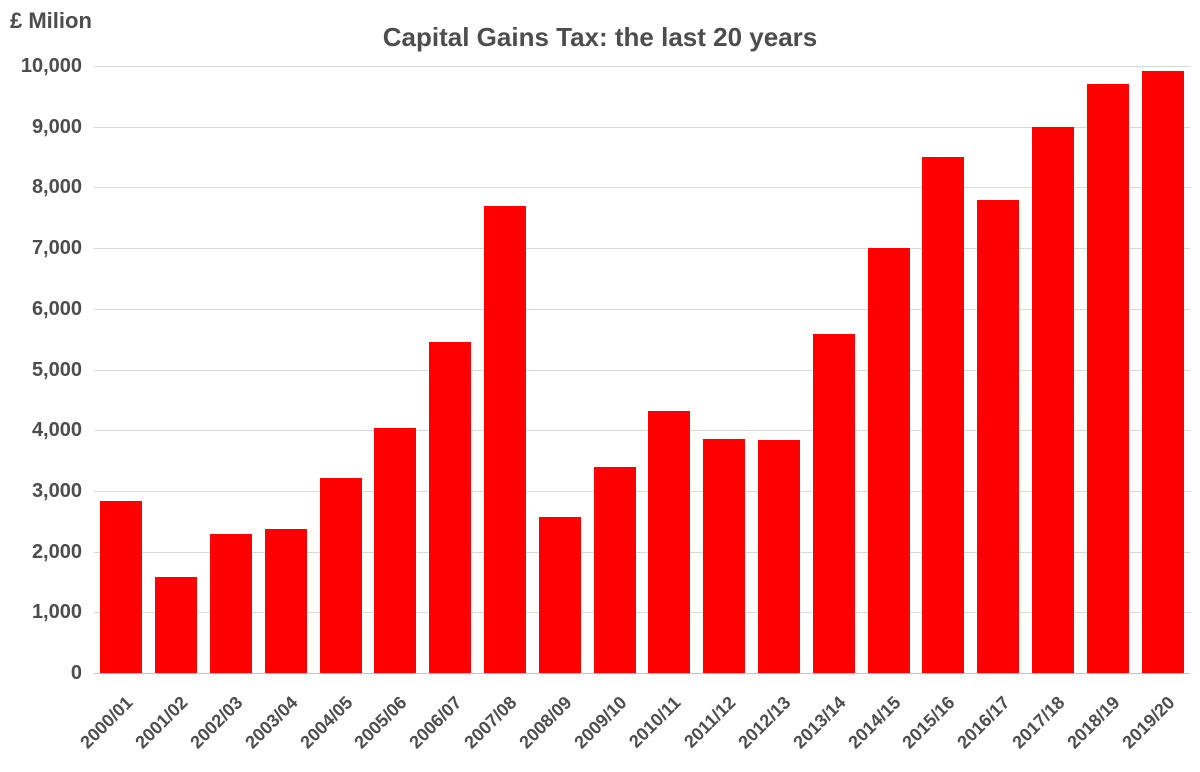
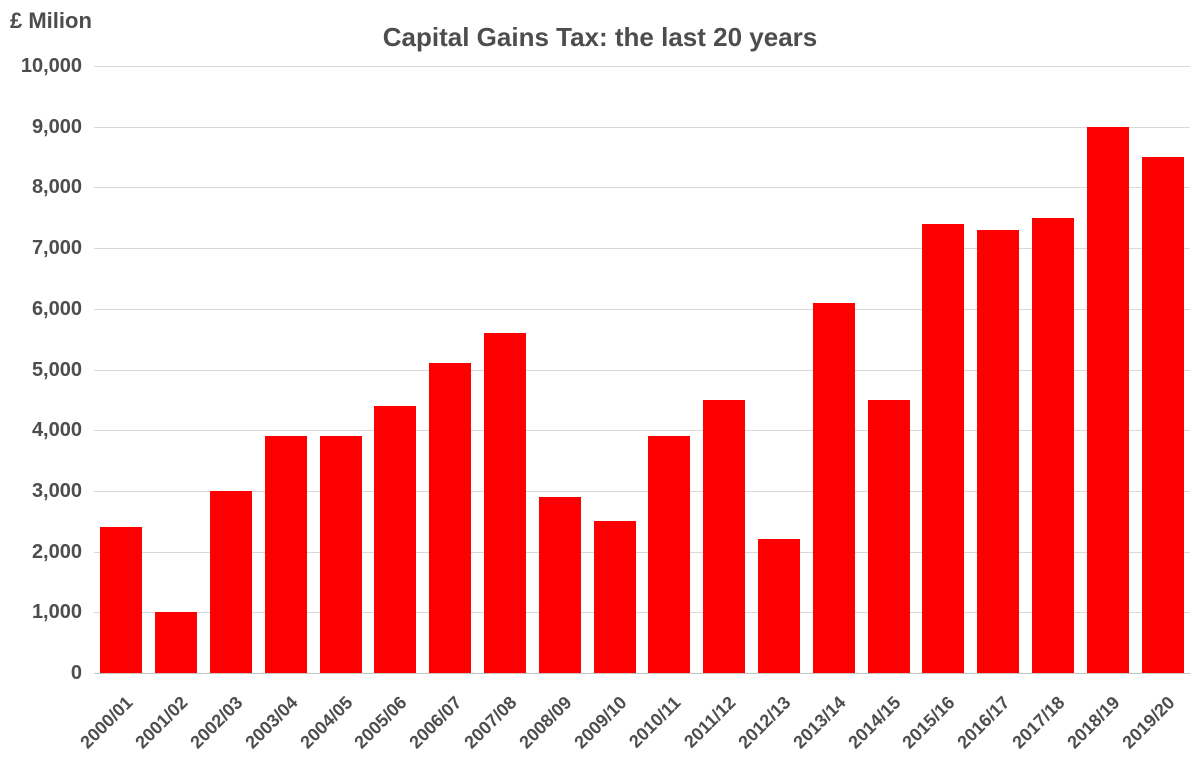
2000/01: 2800 -> 2400
2001/02: 1600 -> 1000
2002/03: 2300 -> 3000
2003/04: 2400 -> 3900
2004/05: 3200 -> 3900
2005/06: 4000 -> 4400
2006/07: 5400 -> 5100
2007/08: 7700 -> 5600
2008/09: 2600 -> 2900
2009/10: 3400 -> 2500
2010/11: 4300 -> 3900
2011/12: 3800 -> 4500
2012/13: 3800 -> 2200
2013/14: 5600 -> 6100
2014/15: 7000 -> 4500
2015/16: 8500 -> 7400
2016/17: 7800 -> 7300
2017/18: 9000 -> 7500
2018/19: 9700 -> 9000
2019/20: 9900 -> 8500
